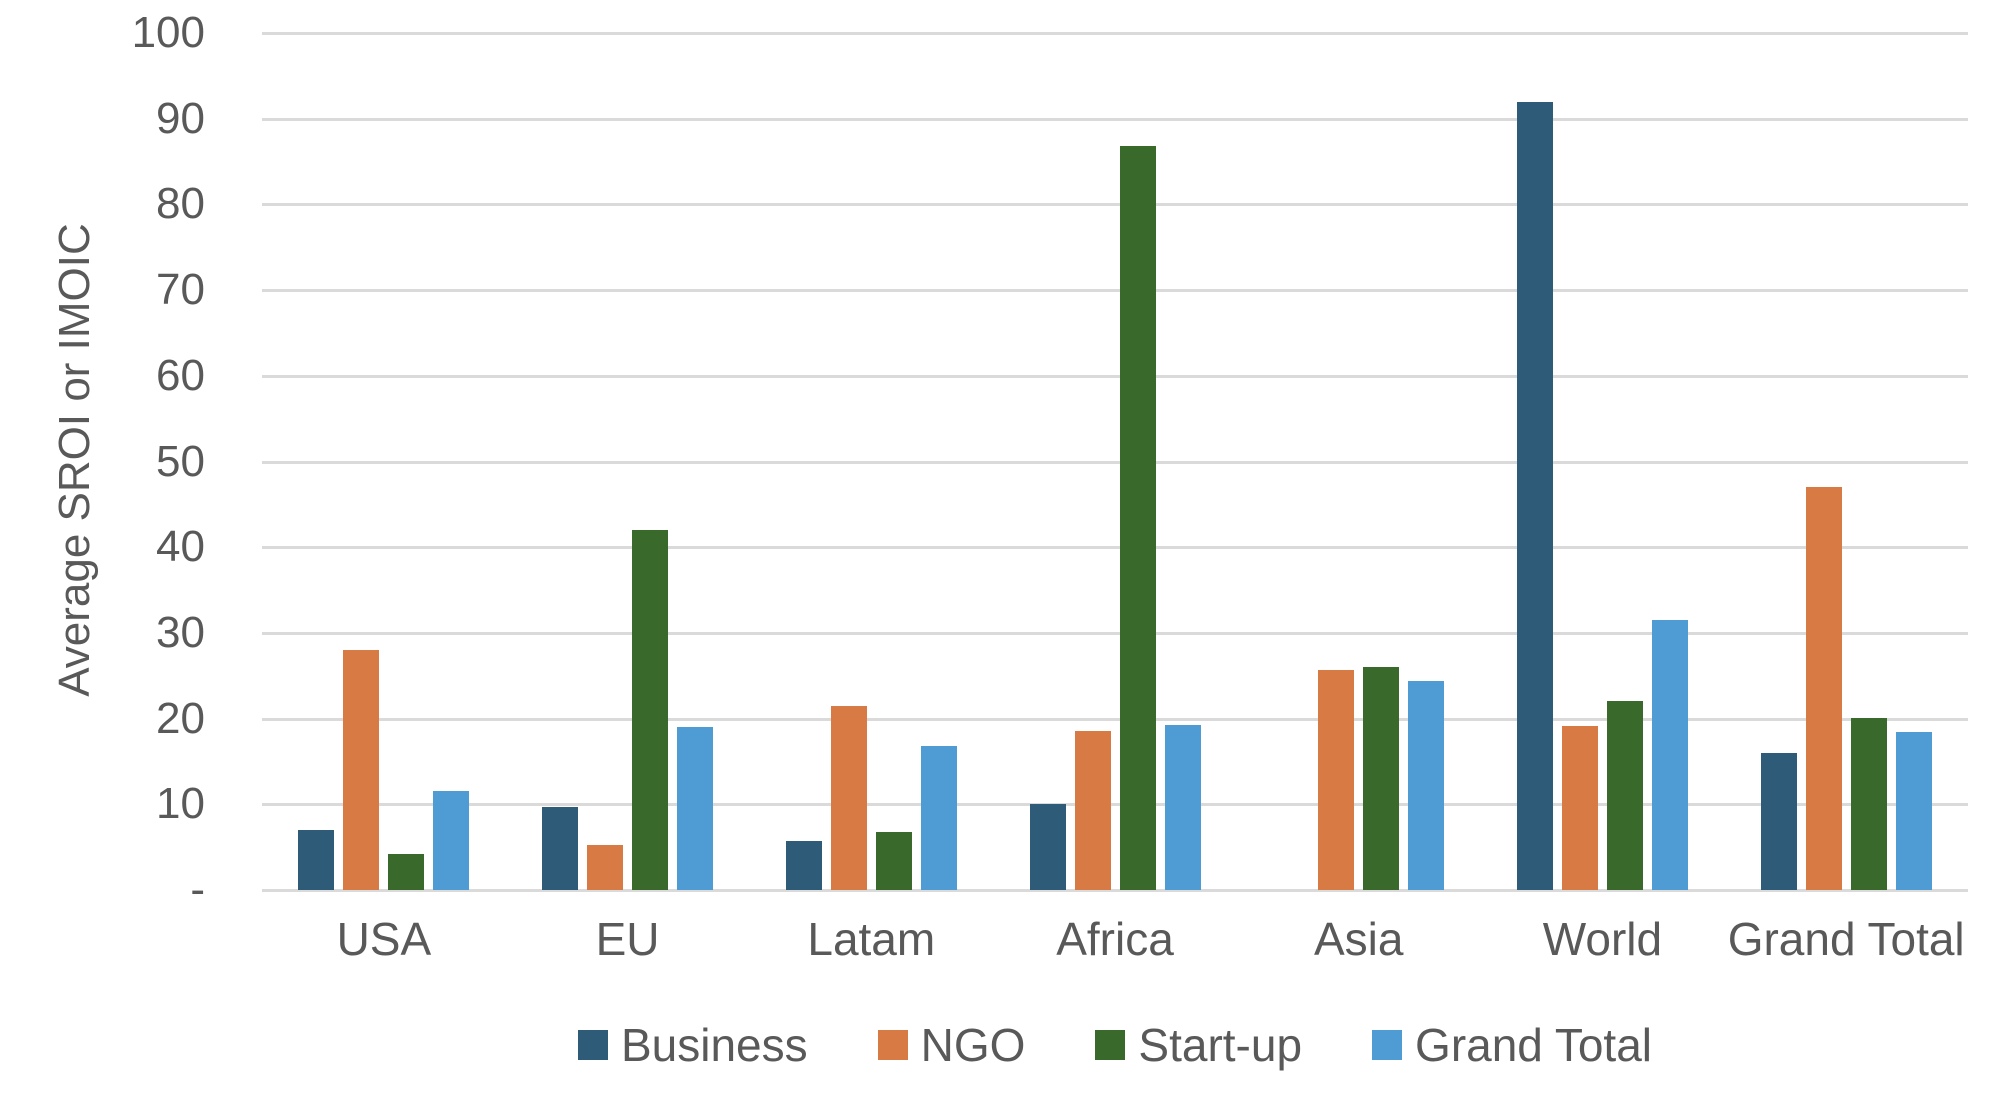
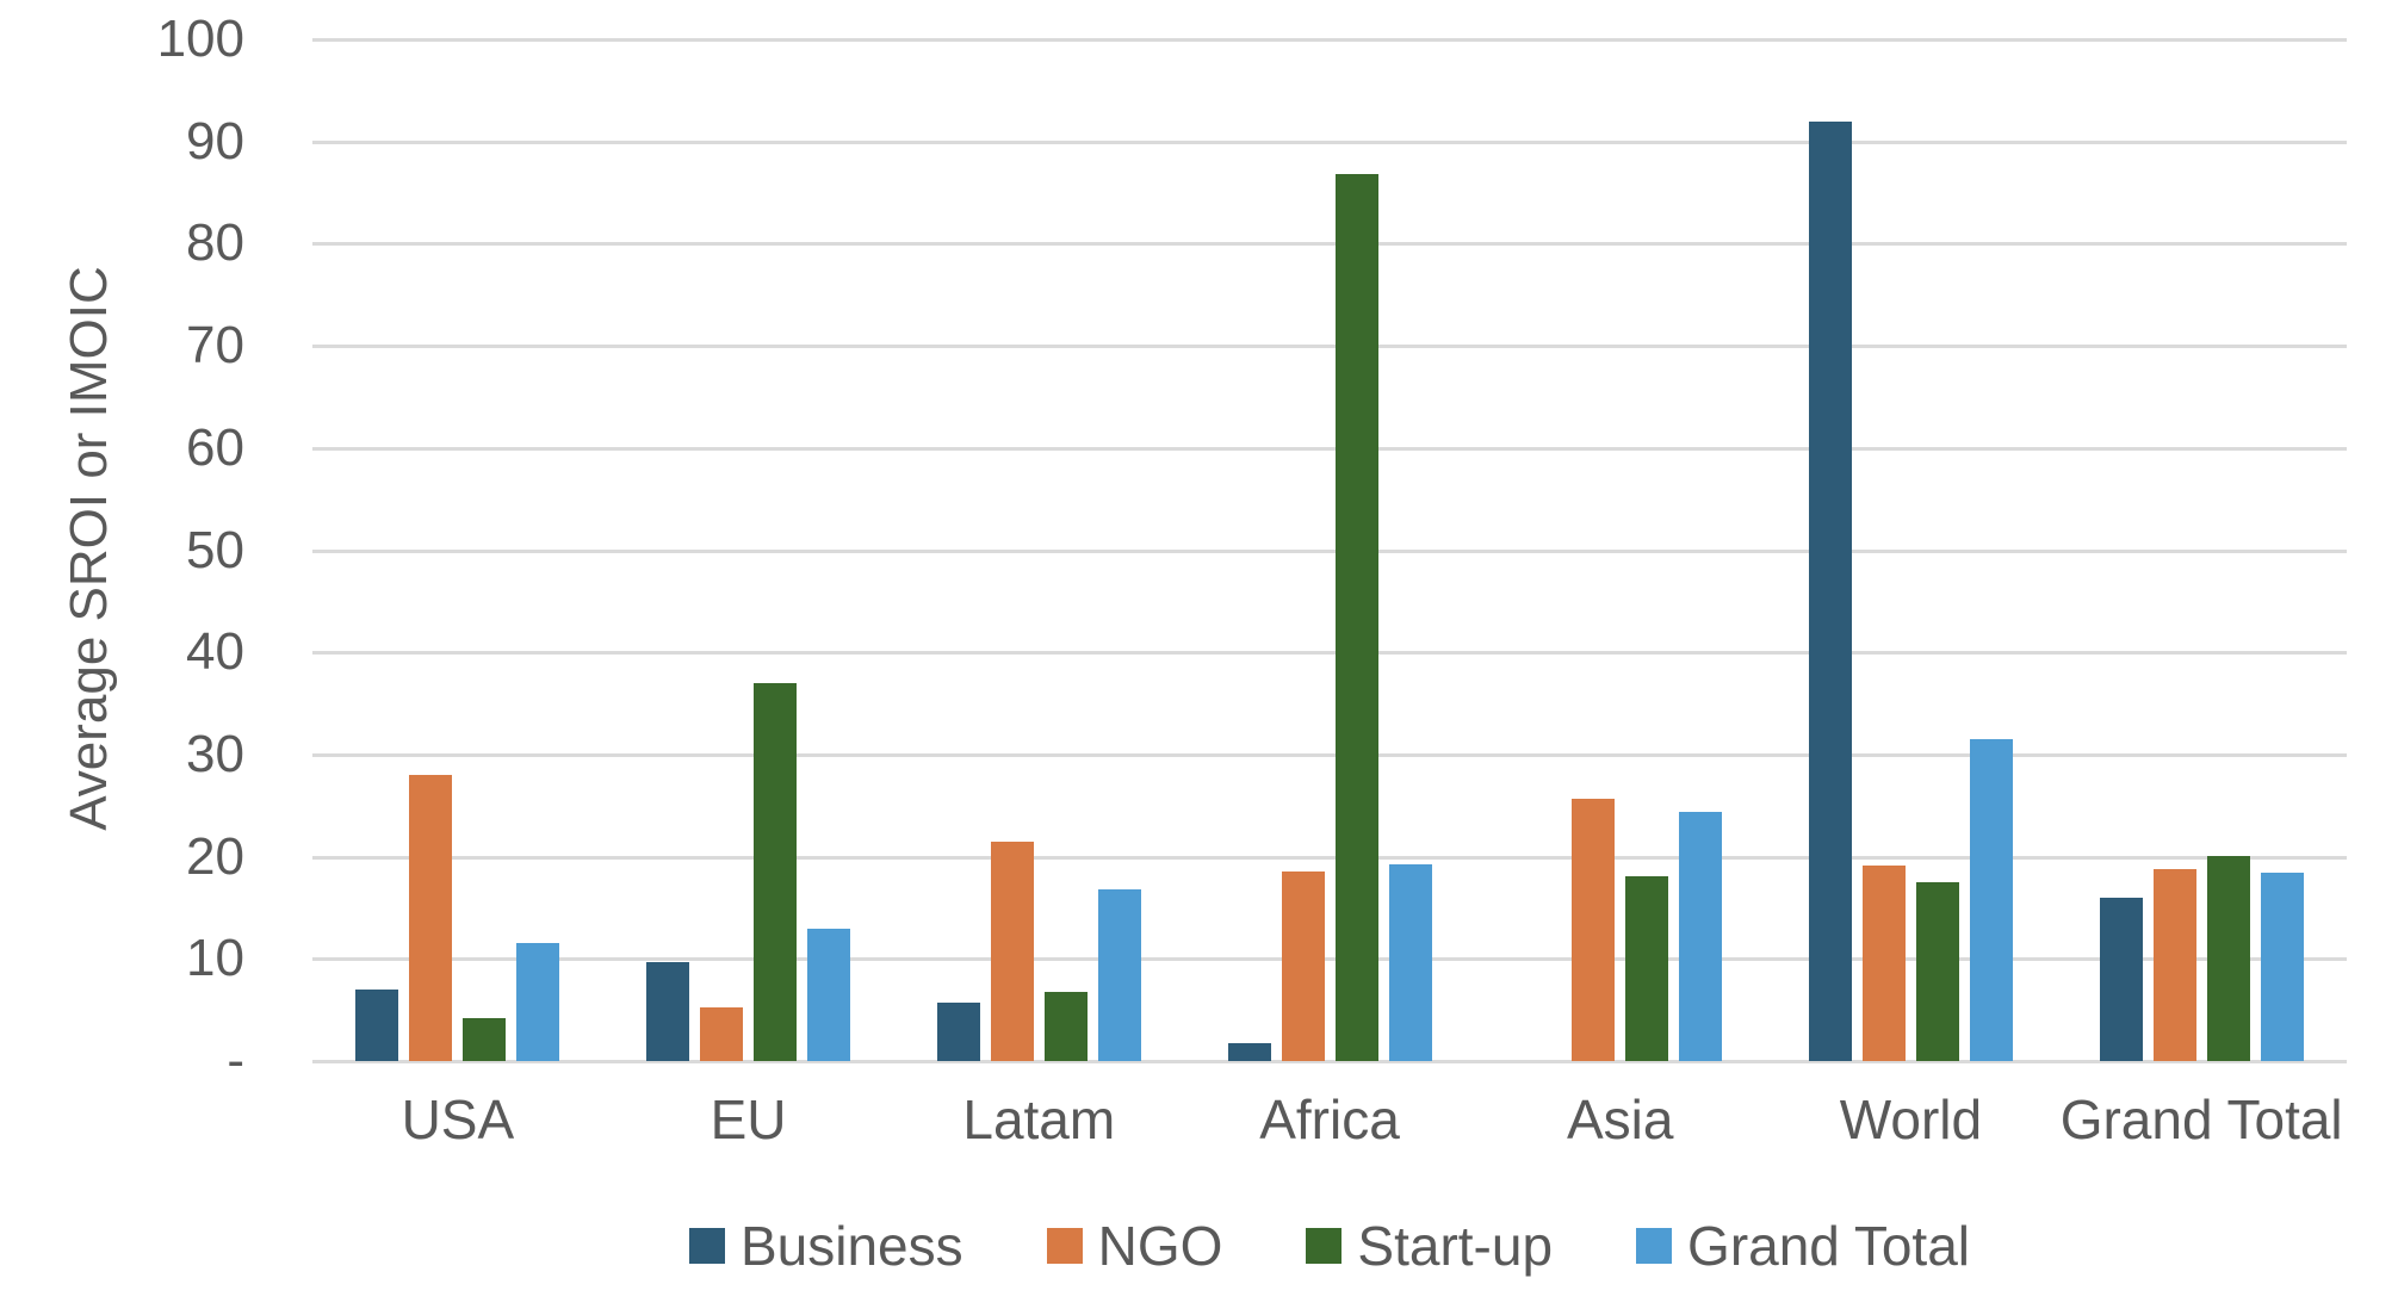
Start-up/EU: 42 -> 37
Grand Total/EU: 19 -> 13
Business/Africa: 10 -> 2
Start-up/Asia: 26 -> 18
Start-up/World: 22 -> 18
NGO/Grand Total: 47 -> 19
